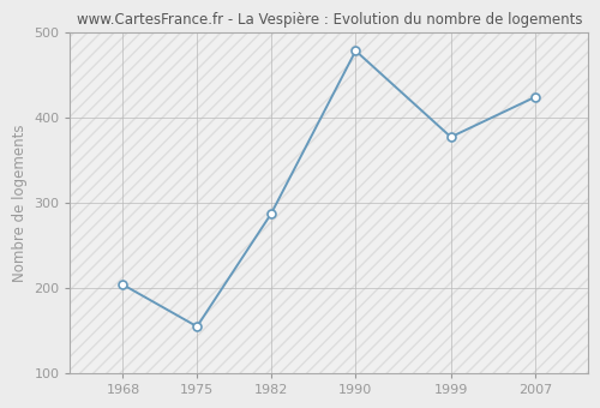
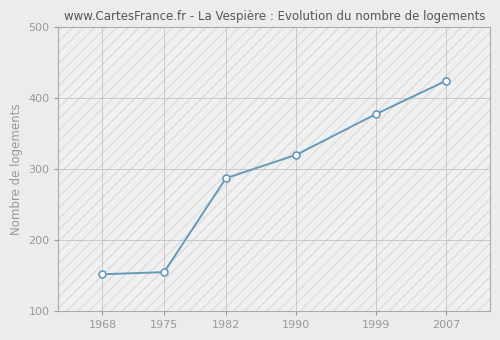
1968: 204 -> 152
1990: 478 -> 320
